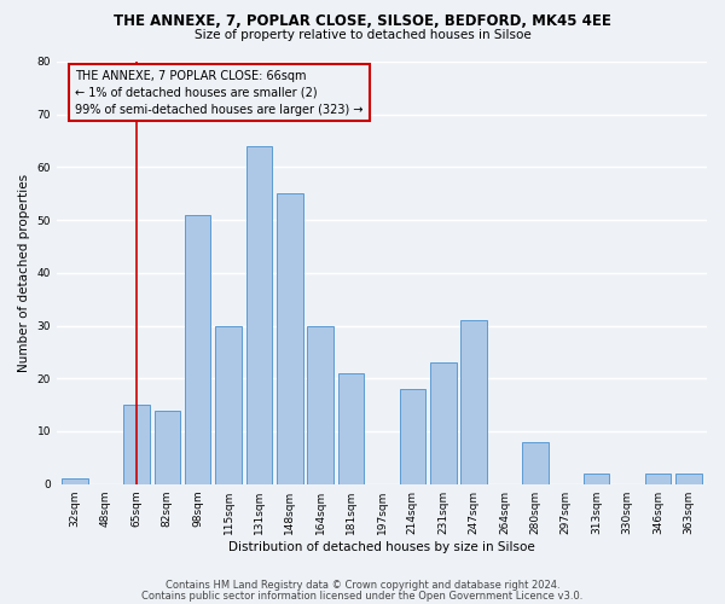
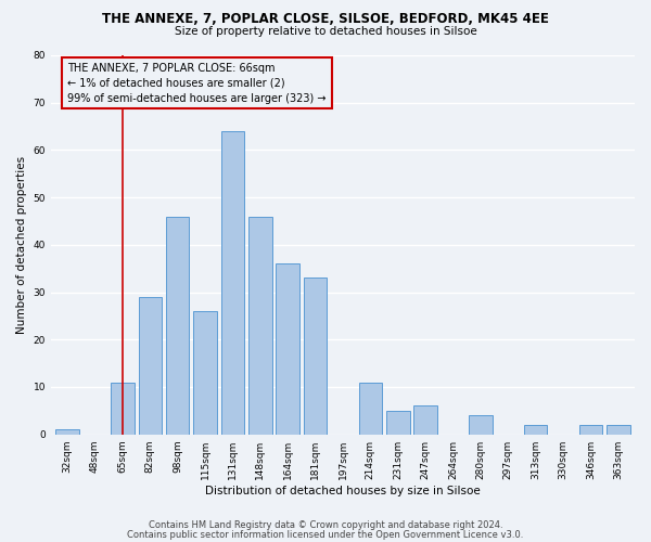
65sqm: 15 -> 11
82sqm: 14 -> 29
98sqm: 51 -> 46
115sqm: 30 -> 26
148sqm: 55 -> 46
164sqm: 30 -> 36
181sqm: 21 -> 33
214sqm: 18 -> 11
231sqm: 23 -> 5
247sqm: 31 -> 6
280sqm: 8 -> 4
